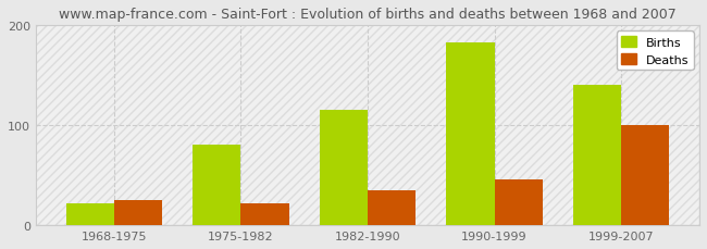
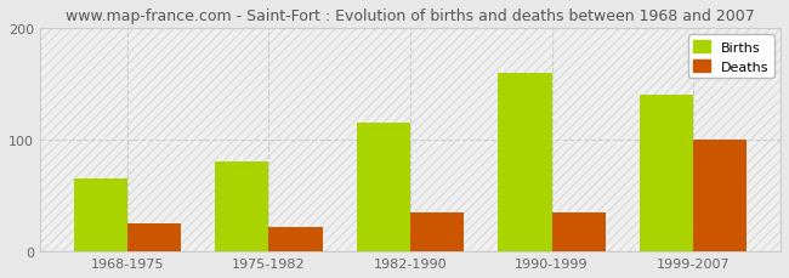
Births/1968-1975: 22 -> 65
Births/1990-1999: 182 -> 160
Deaths/1990-1999: 46 -> 35
